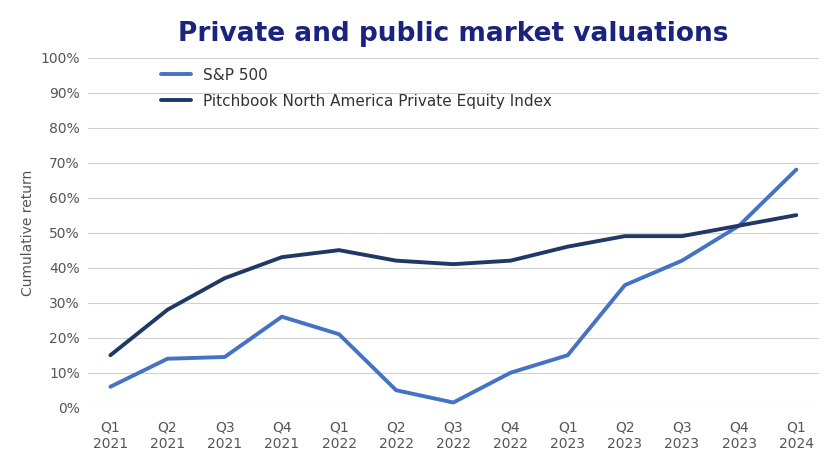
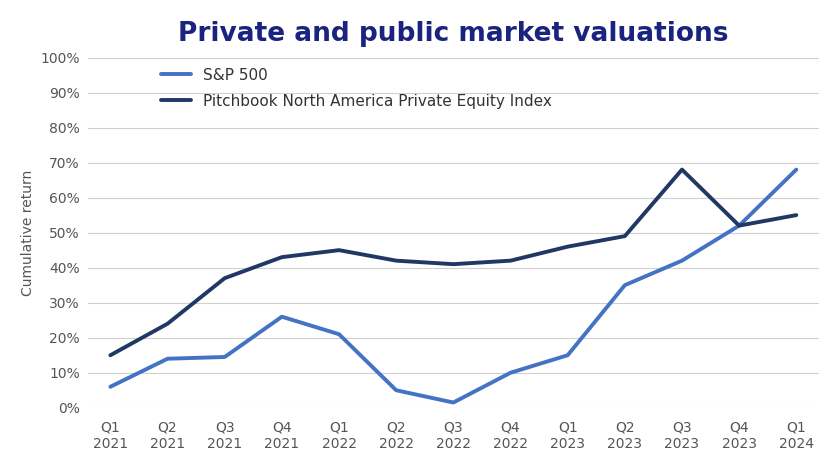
Pitchbook North America Private Equity Index/Q2 2021: 28% -> 24%
Pitchbook North America Private Equity Index/Q3 2023: 49% -> 68%
